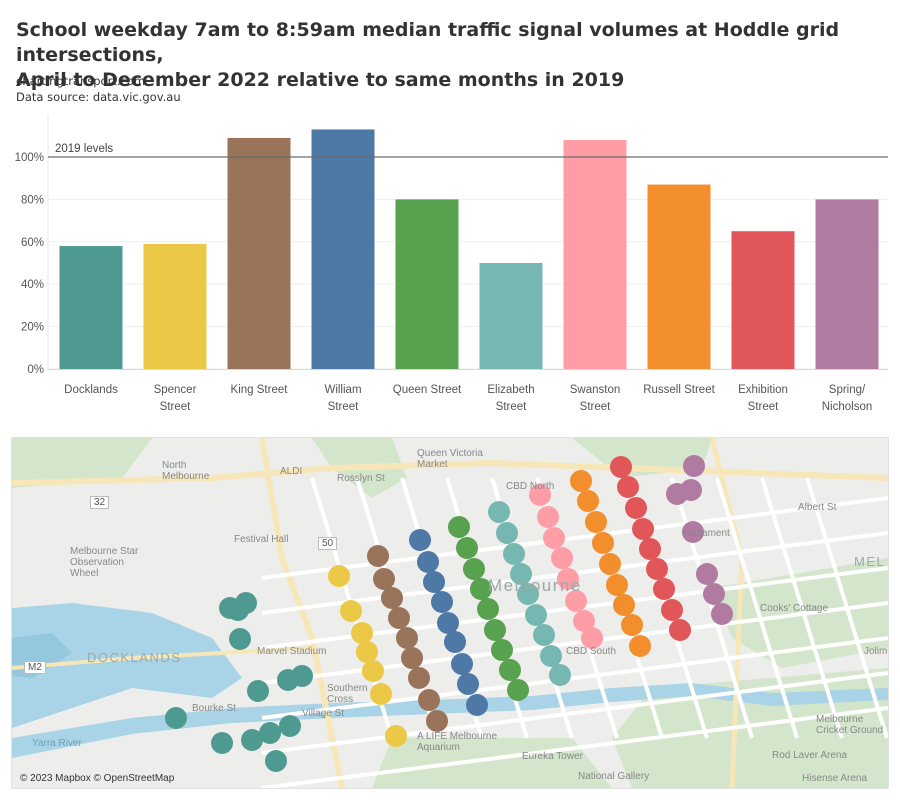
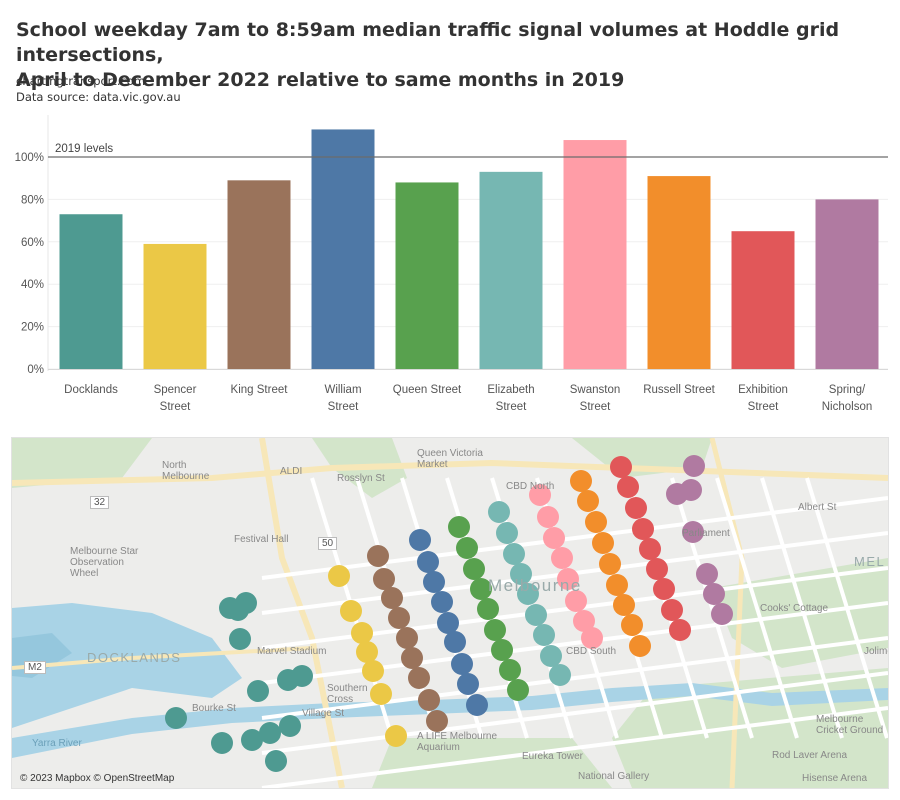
Docklands: 58% -> 73%
King Street: 109% -> 89%
Queen Street: 80% -> 88%
Elizabeth Street: 50% -> 93%
Russell Street: 87% -> 91%
